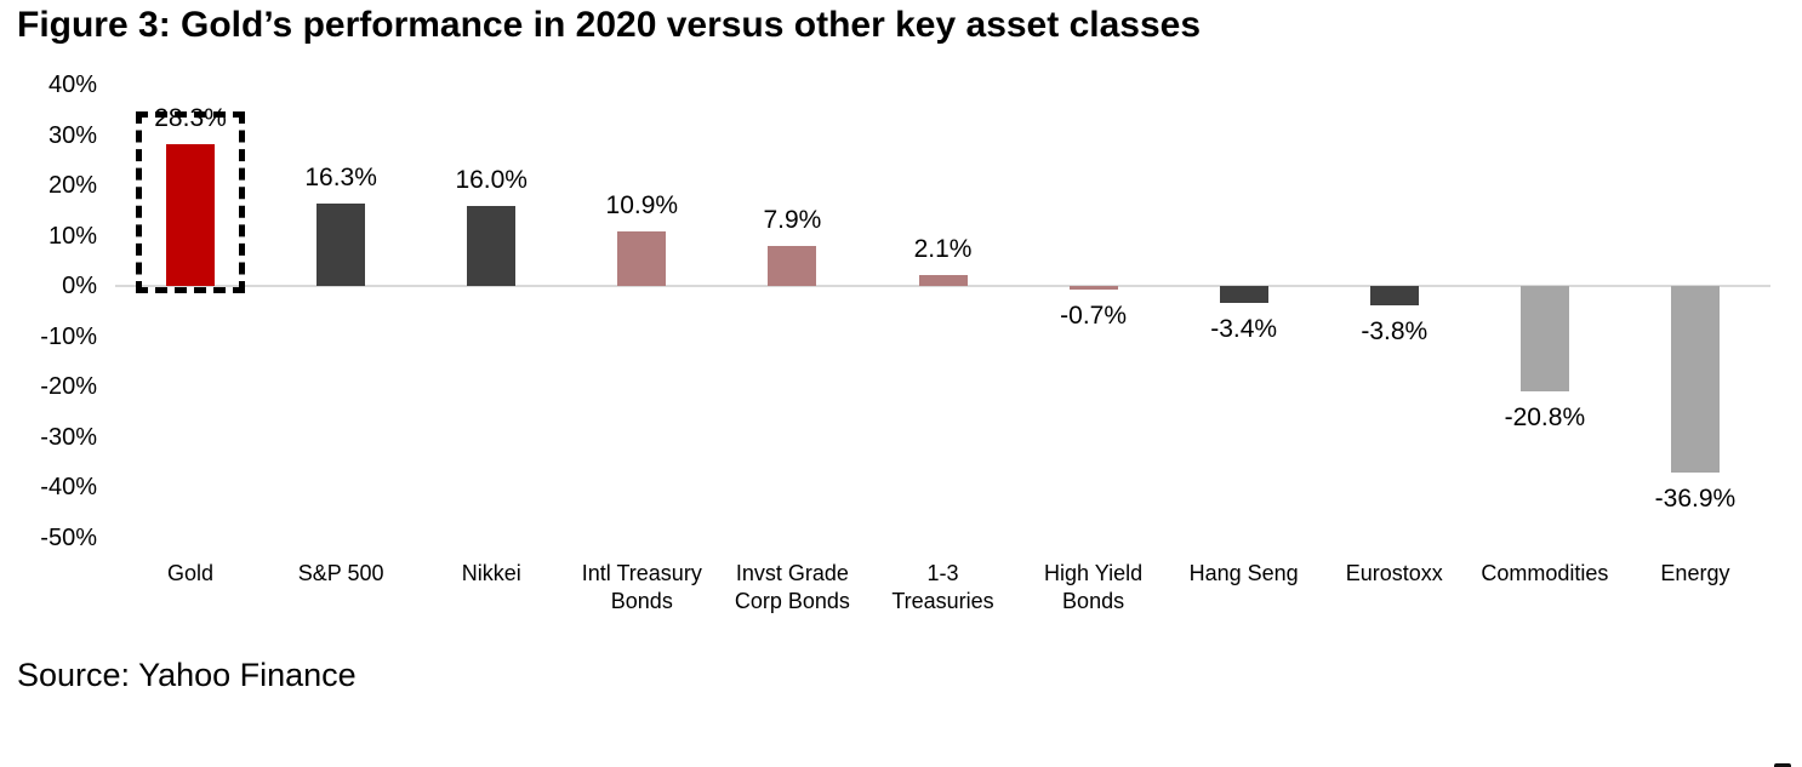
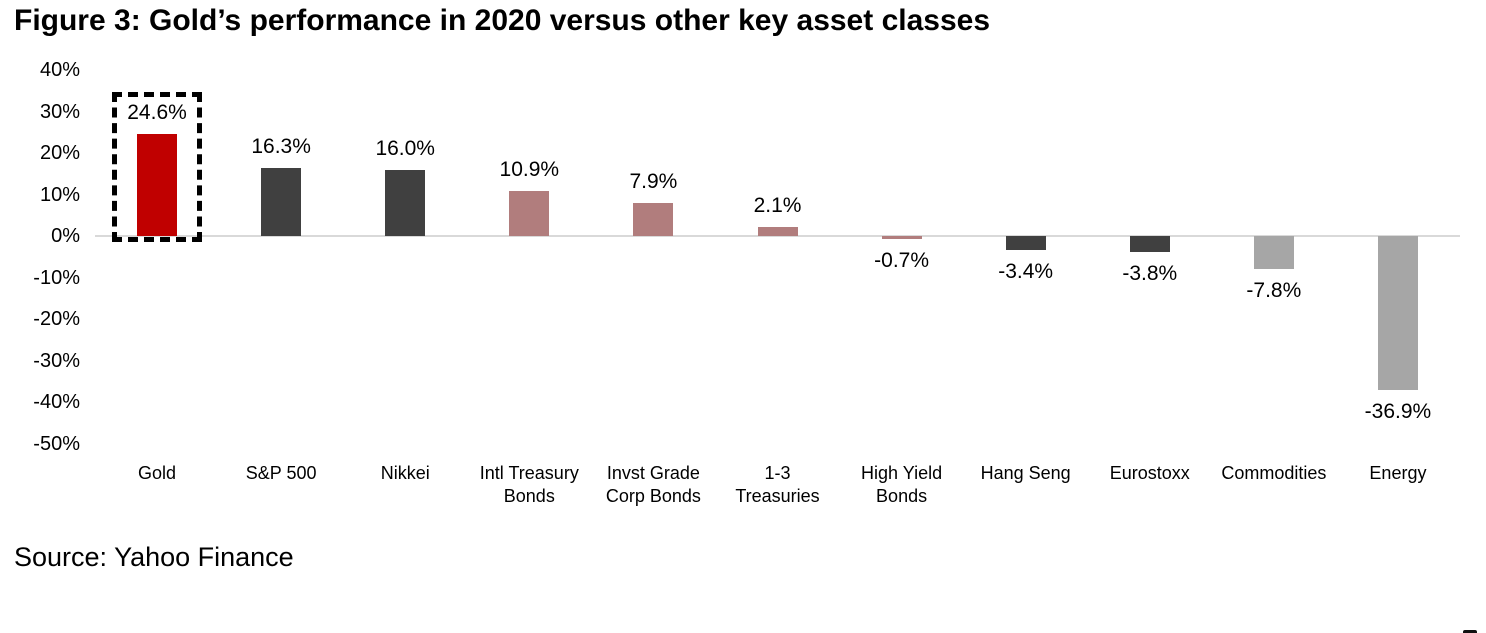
Gold: 28.3% -> 24.6%
Commodities: -20.8% -> -7.8%
